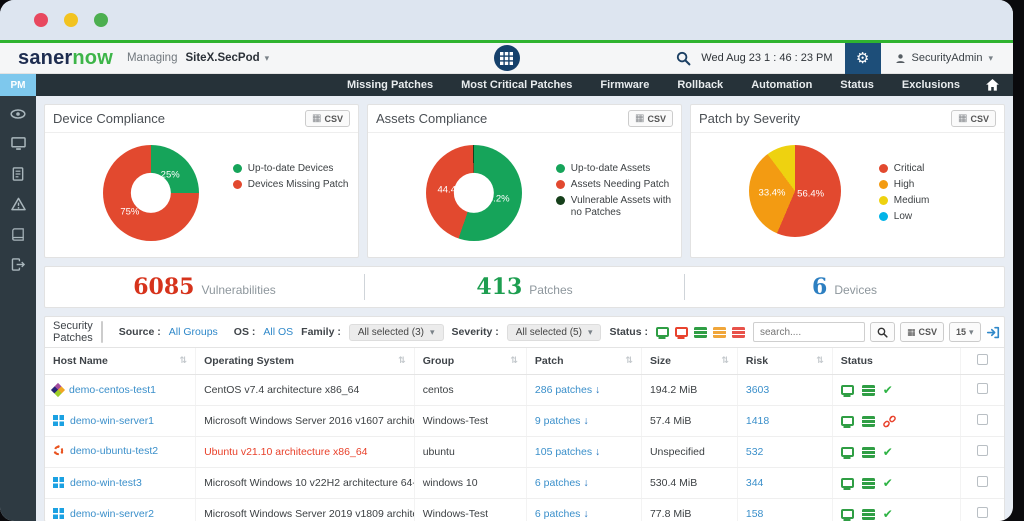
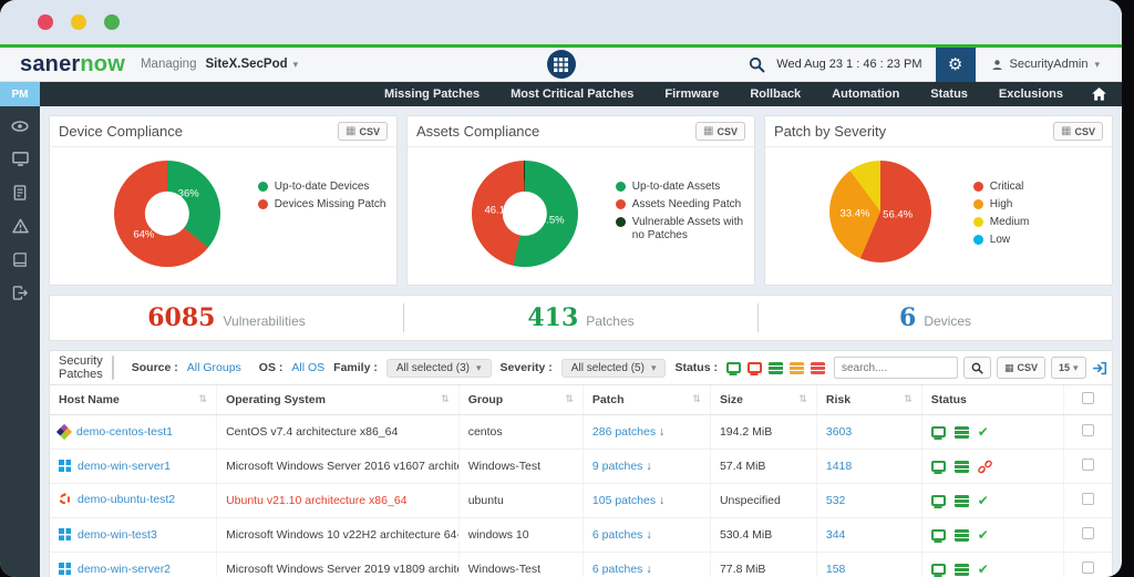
Device Compliance/Up-to-date Devices: 25% -> 36%
Device Compliance/Devices Missing Patch: 75% -> 64%
Assets Compliance/Up-to-date Assets: 55.2% -> 53.5%
Assets Compliance/Assets Needing Patch: 44.4% -> 46.1%
